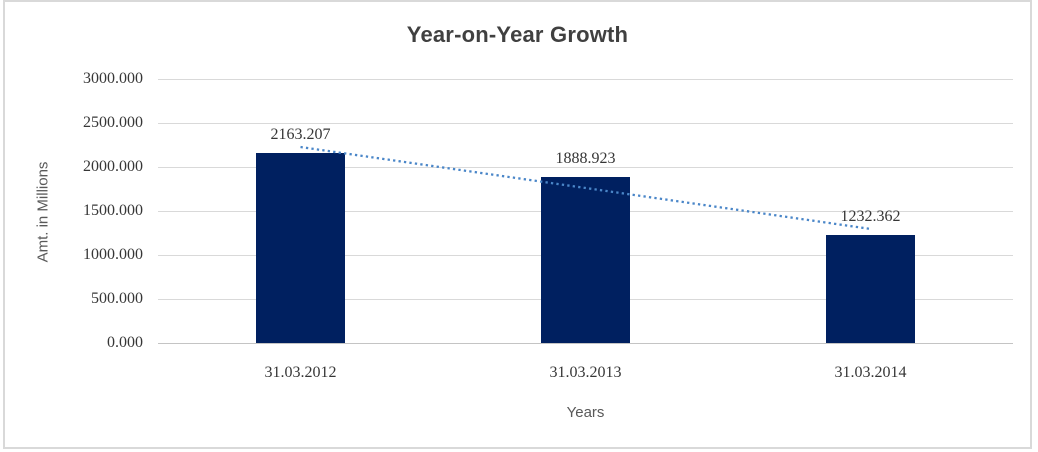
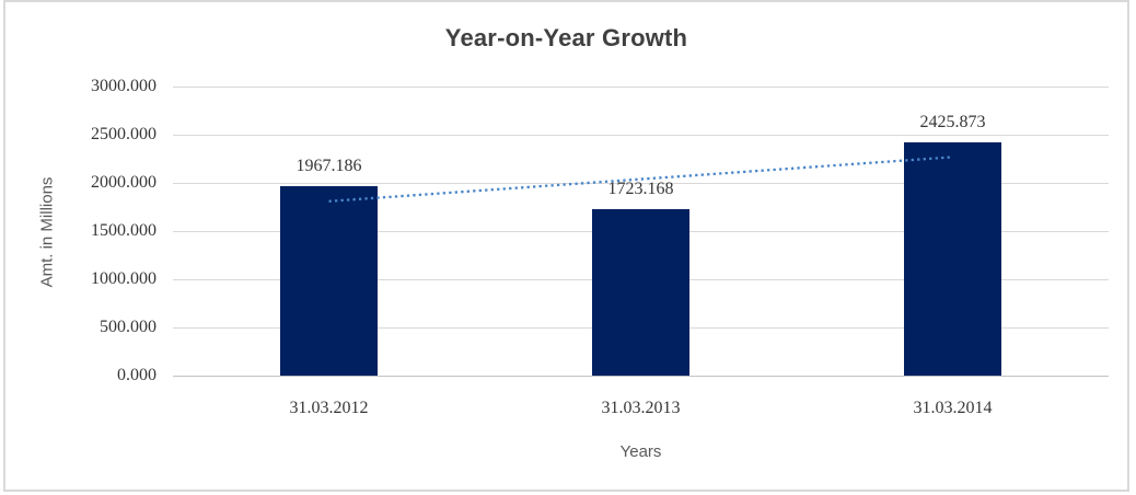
31.03.2012: 2163.207 -> 1967.186
31.03.2013: 1888.923 -> 1723.168
31.03.2014: 1232.362 -> 2425.873
